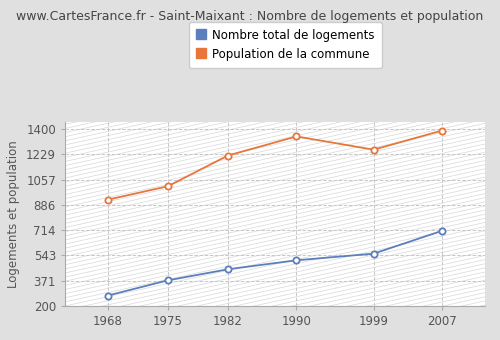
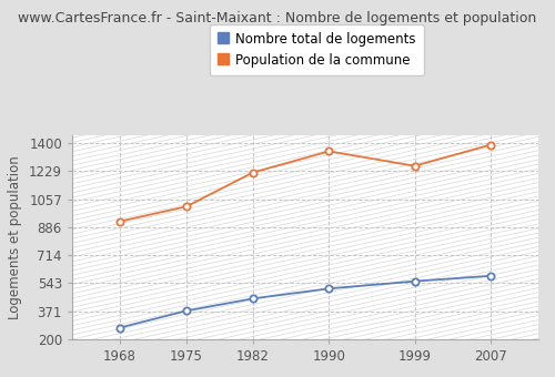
Nombre total de logements/2007: 710 -> 590
